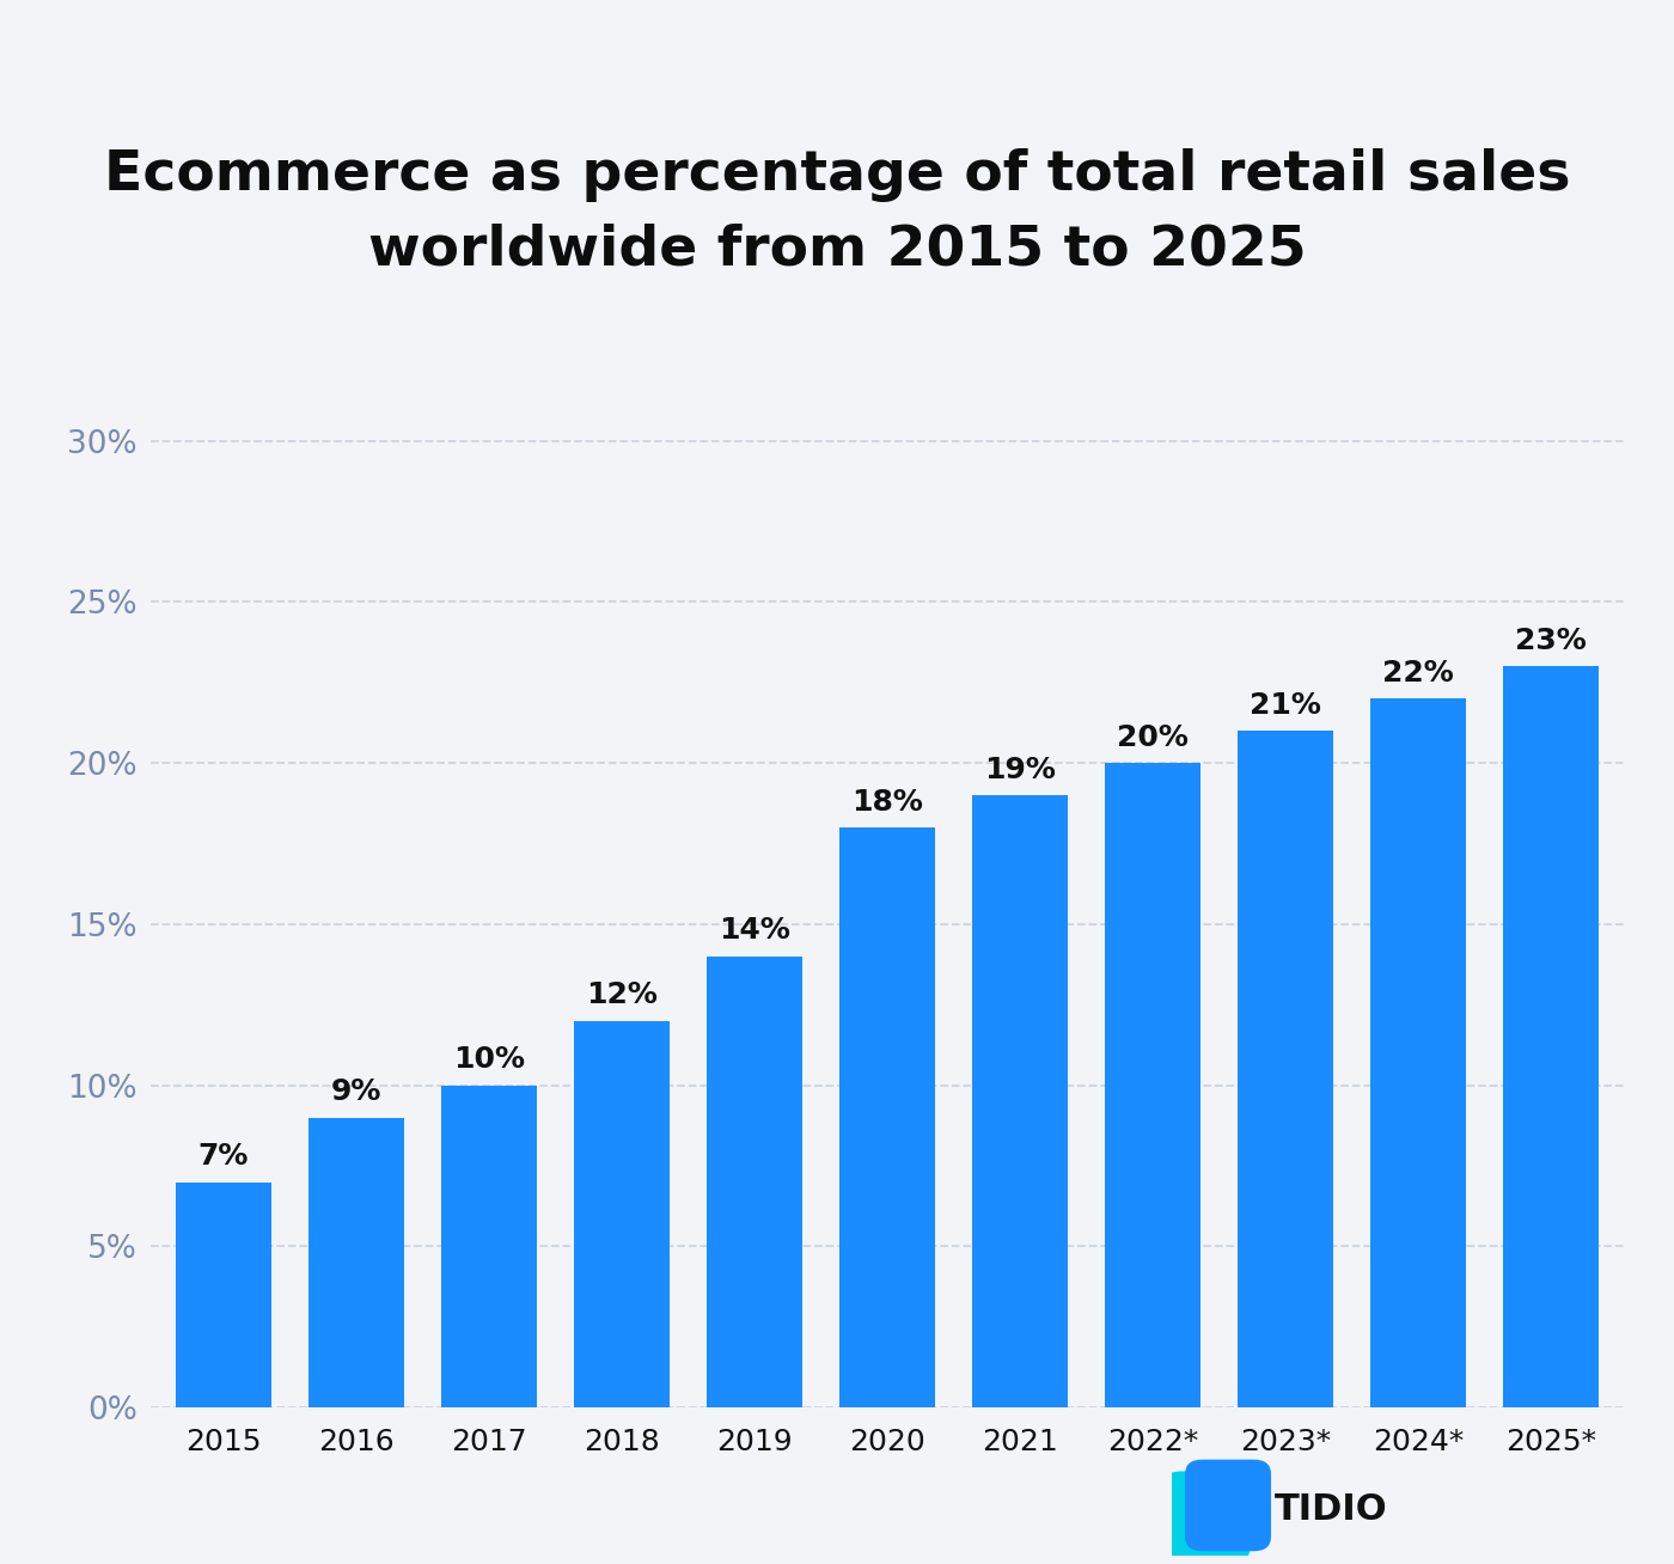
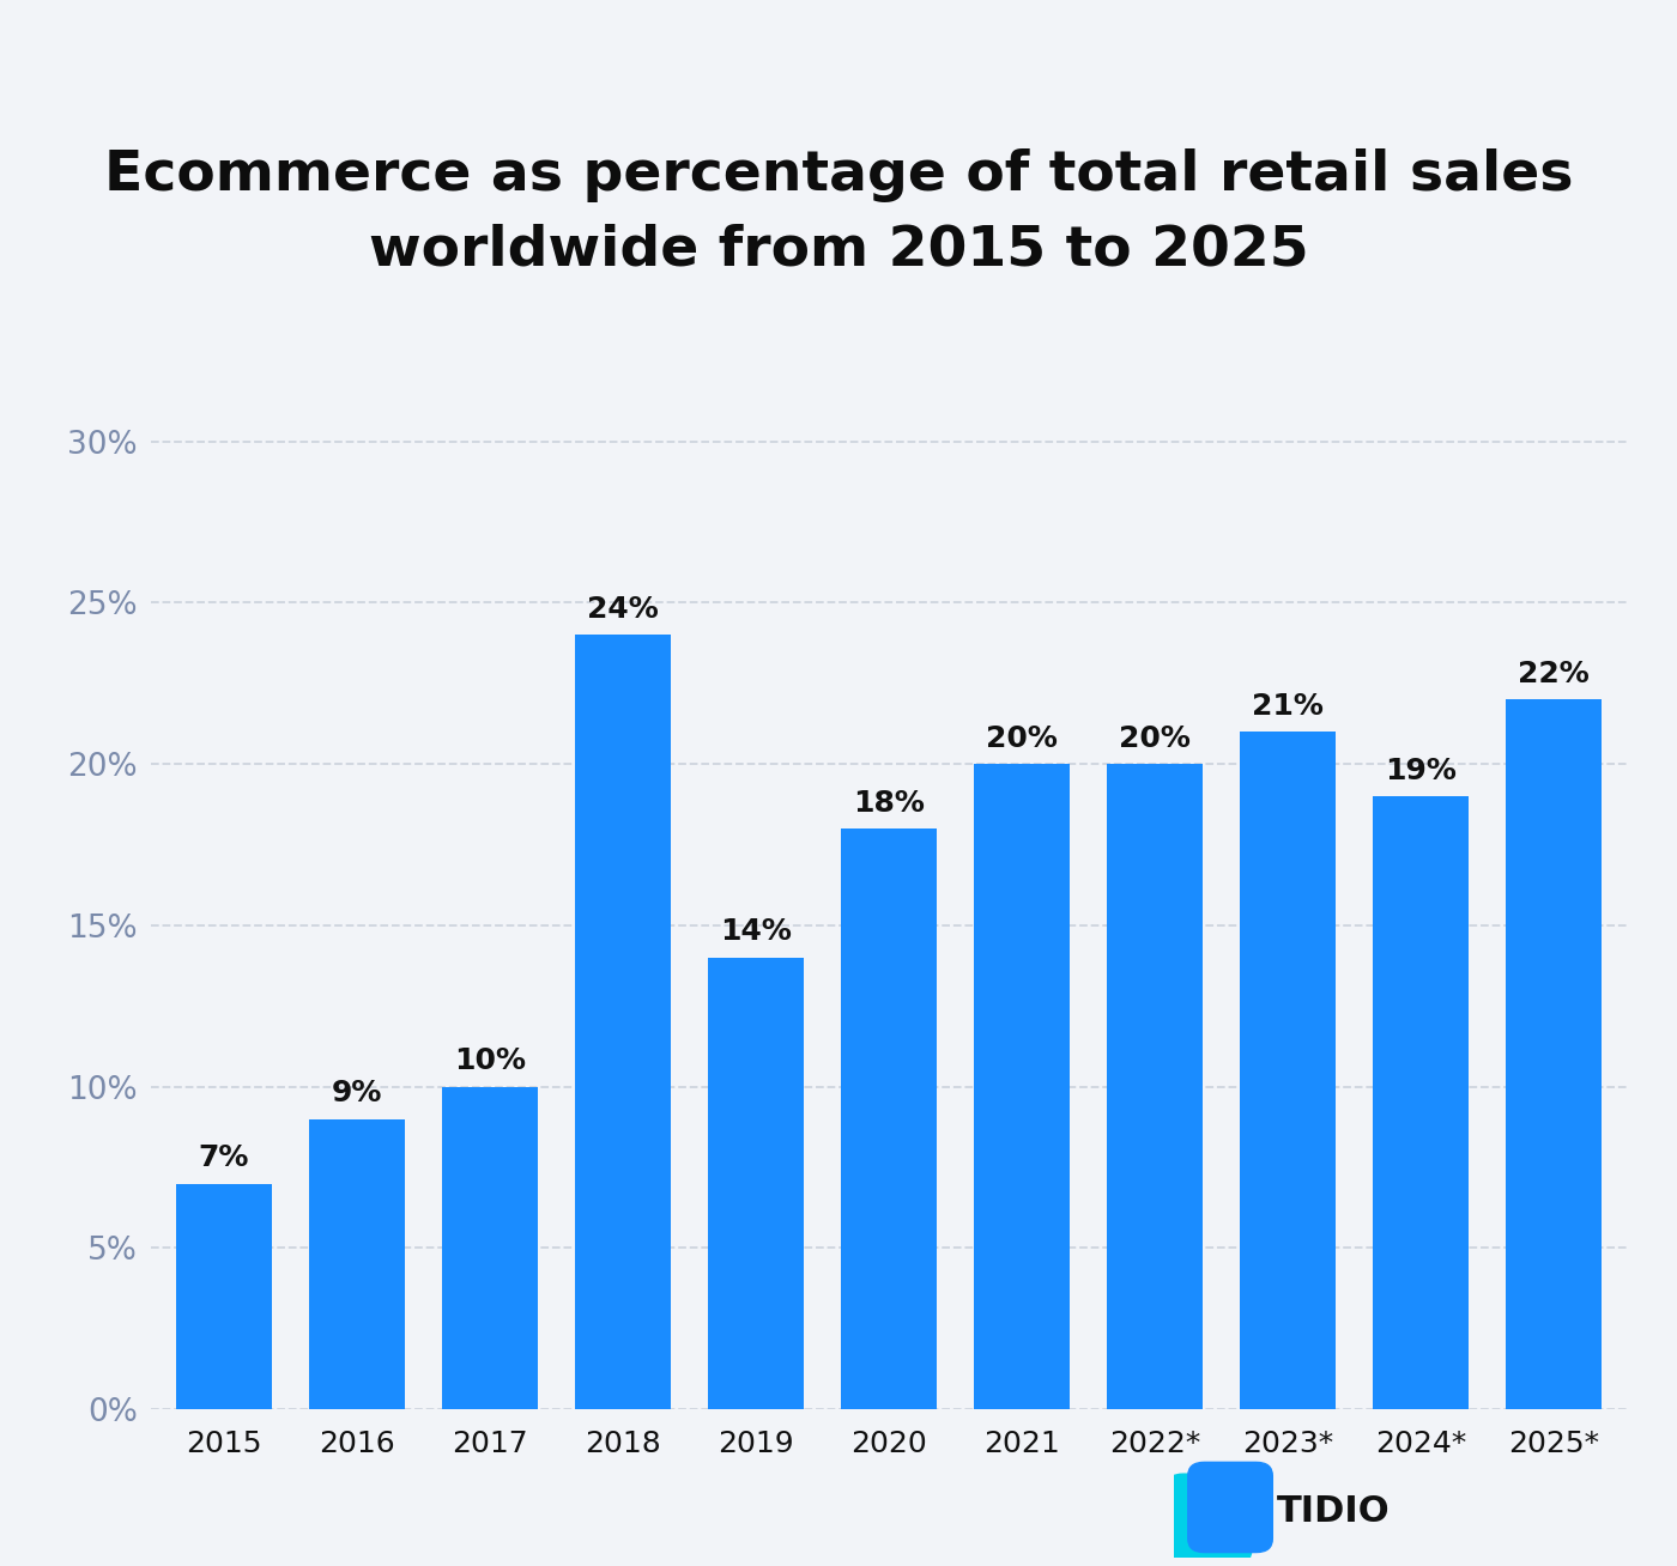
2018: 12% -> 24%
2021: 19% -> 20%
2024*: 22% -> 19%
2025*: 23% -> 22%
